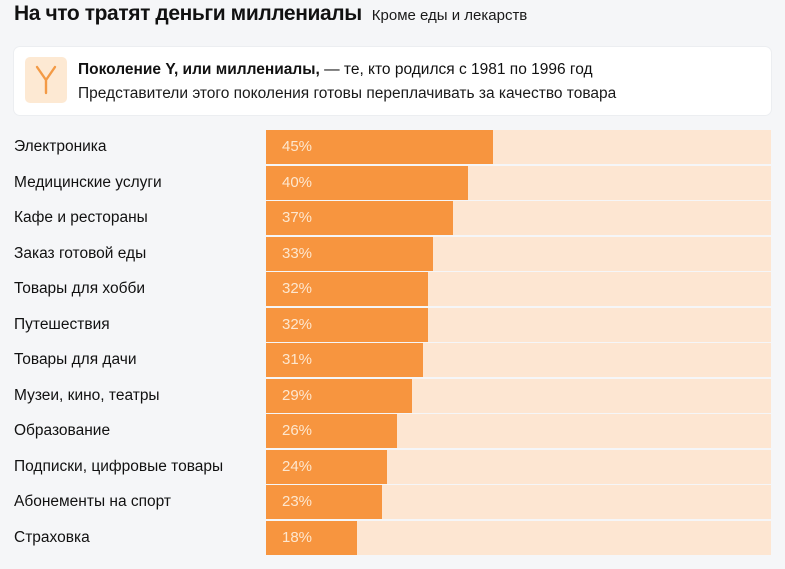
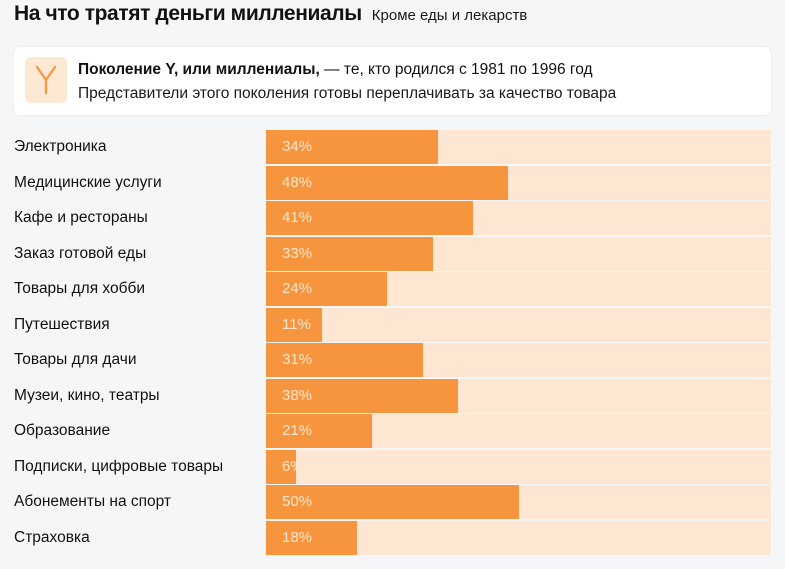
Электроника: 45% -> 34%
Медицинские услуги: 40% -> 48%
Кафе и рестораны: 37% -> 41%
Товары для хобби: 32% -> 24%
Путешествия: 32% -> 11%
Музеи, кино, театры: 29% -> 38%
Образование: 26% -> 21%
Подписки, цифровые товары: 24% -> 6%
Абонементы на спорт: 23% -> 50%
